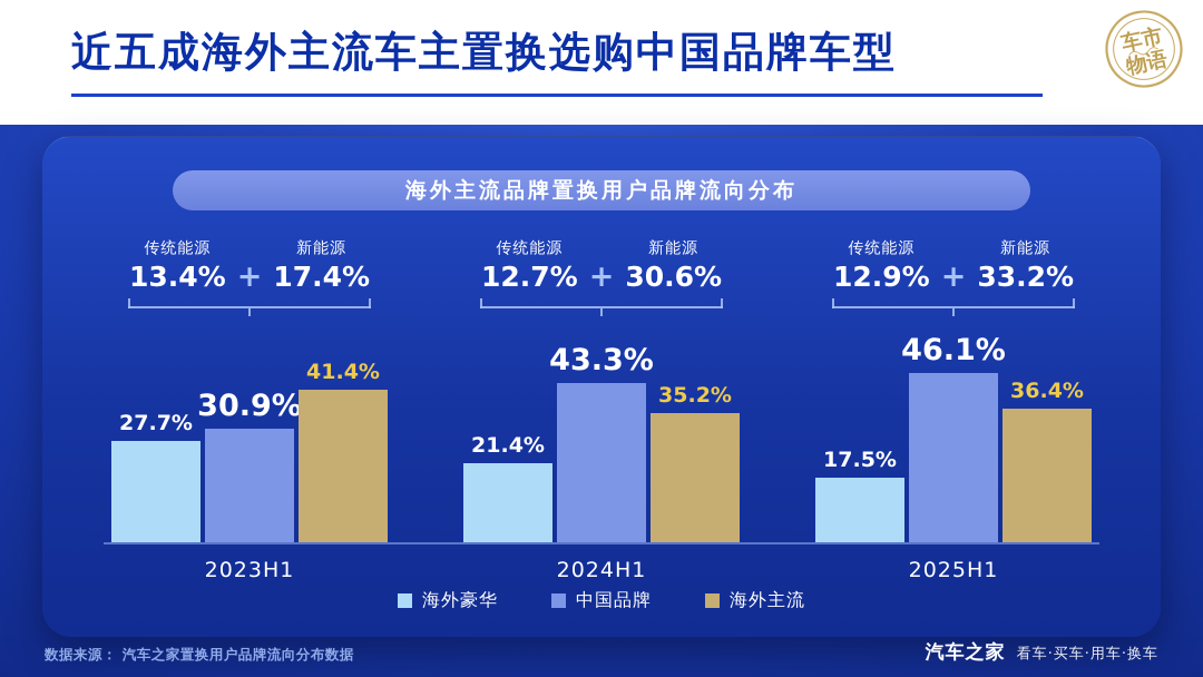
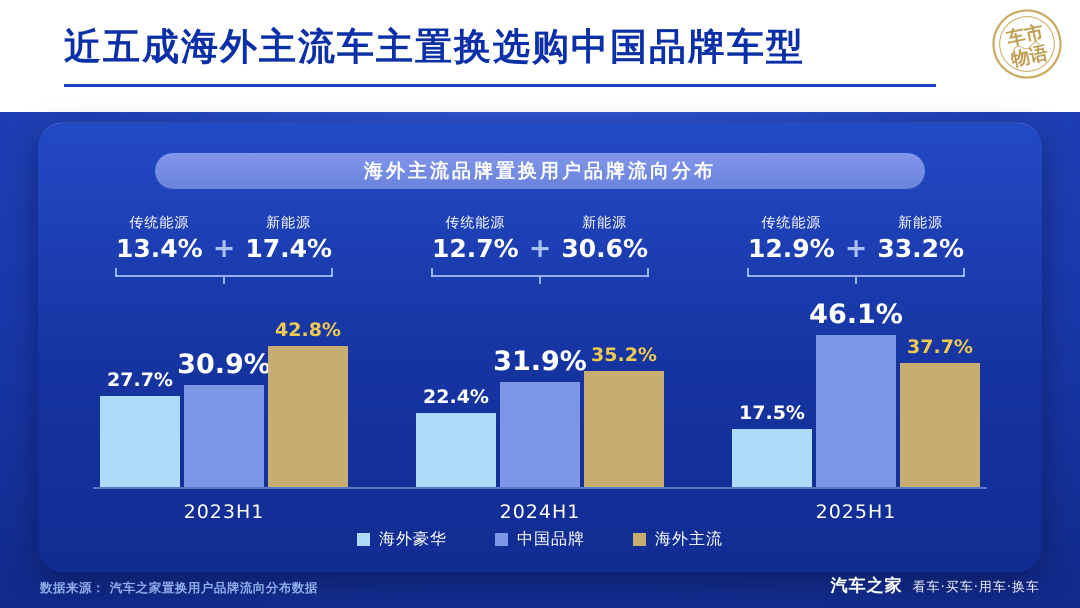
海外主流/2023H1: 41.4% -> 42.8%
海外豪华/2024H1: 21.4% -> 22.4%
中国品牌/2024H1: 43.3% -> 31.9%
海外主流/2025H1: 36.4% -> 37.7%
